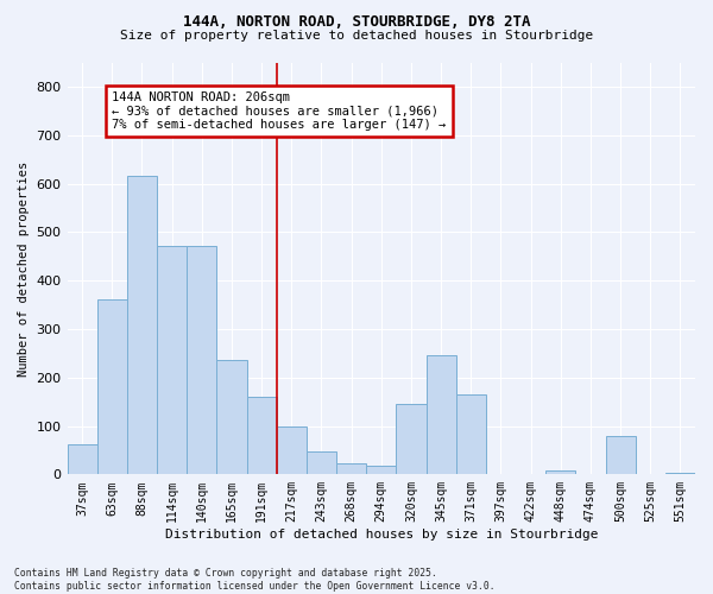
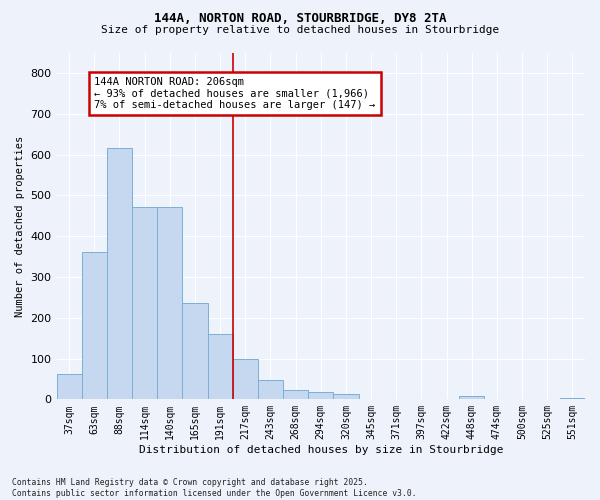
320sqm: 145 -> 13
345sqm: 245 -> 2
371sqm: 165 -> 2
500sqm: 80 -> 2
